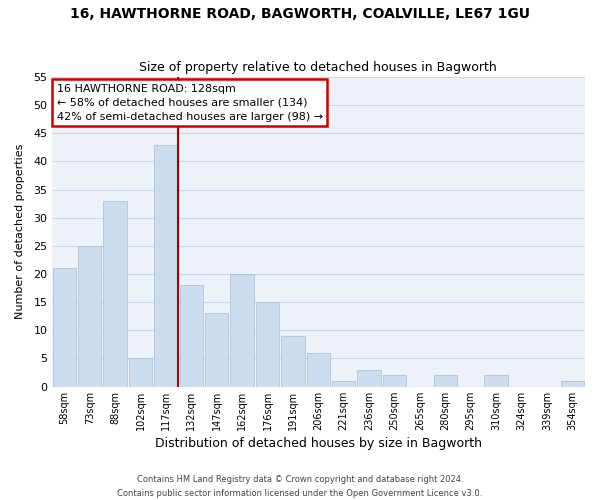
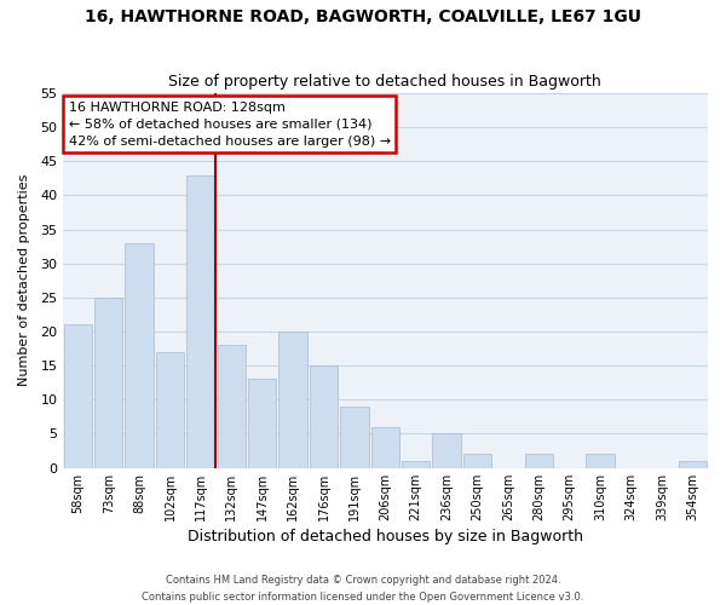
102sqm: 5 -> 17
236sqm: 3 -> 5
